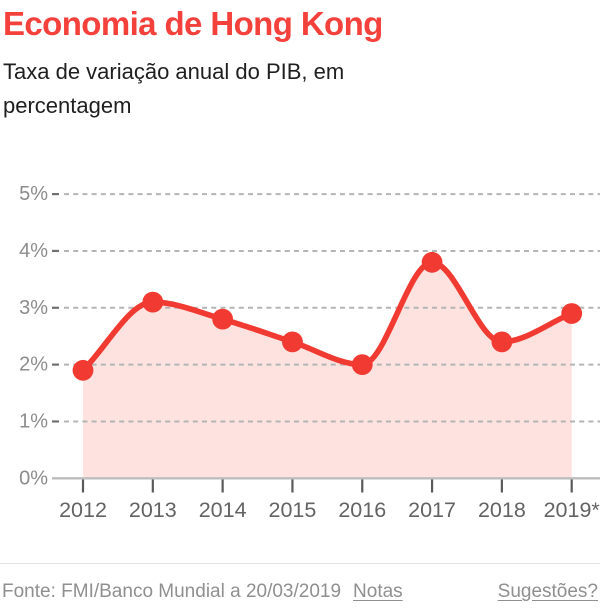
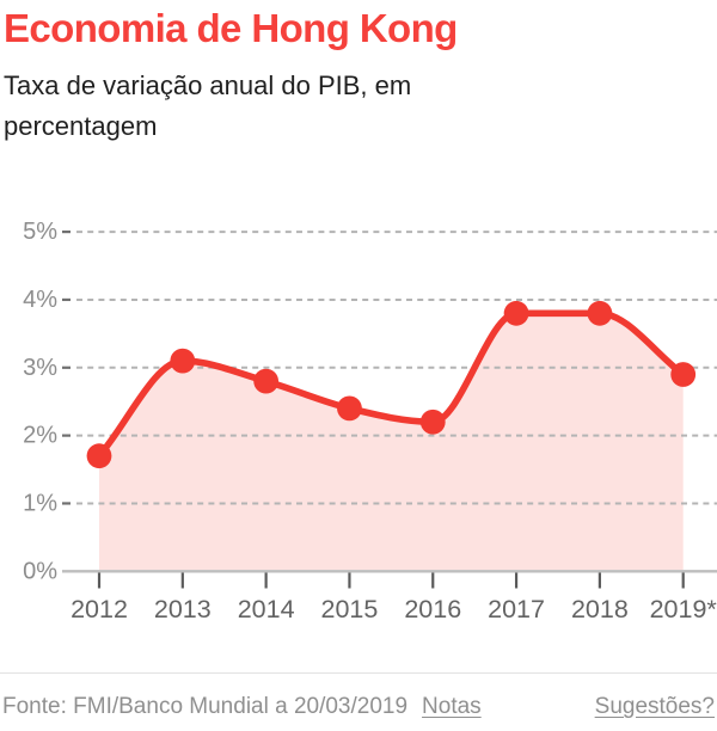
2012: 1.9% -> 1.7%
2016: 2.0% -> 2.2%
2018: 2.4% -> 3.8%
